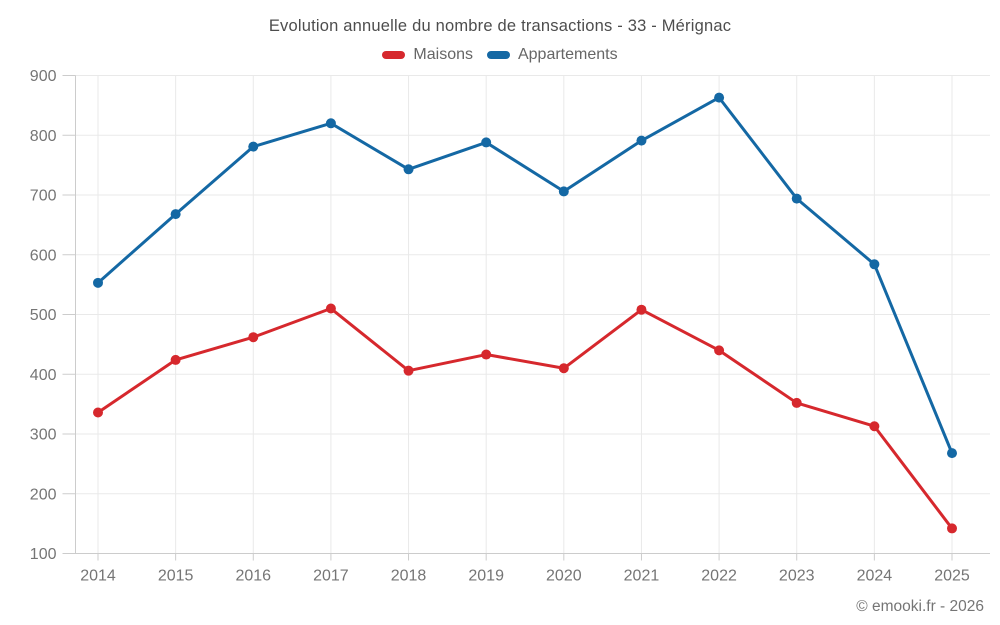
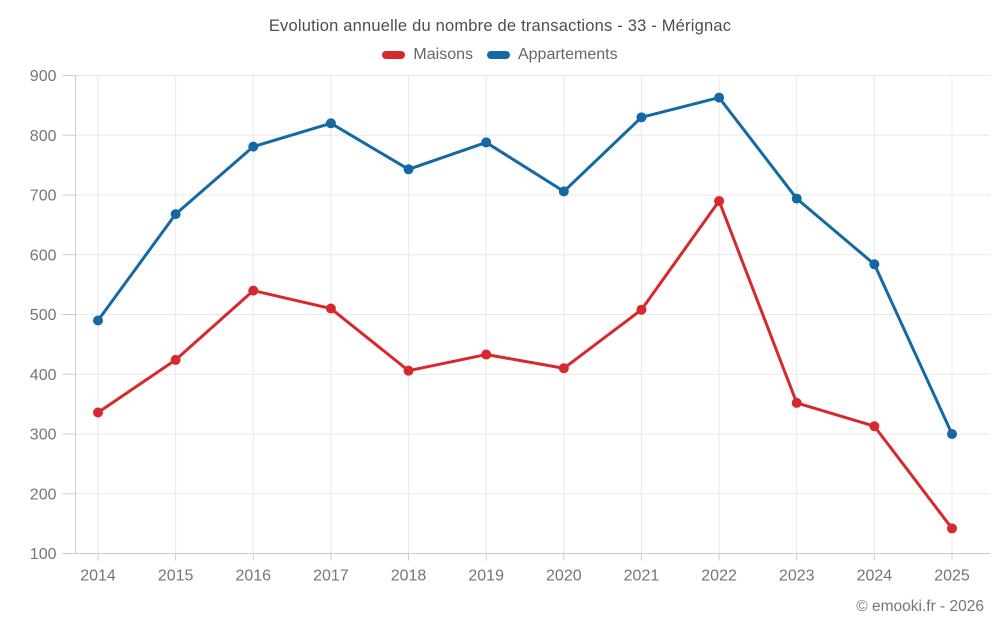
Appartements/2014: 550 -> 490
Maisons/2016: 460 -> 540
Appartements/2021: 790 -> 830
Maisons/2022: 440 -> 690
Appartements/2025: 270 -> 300
